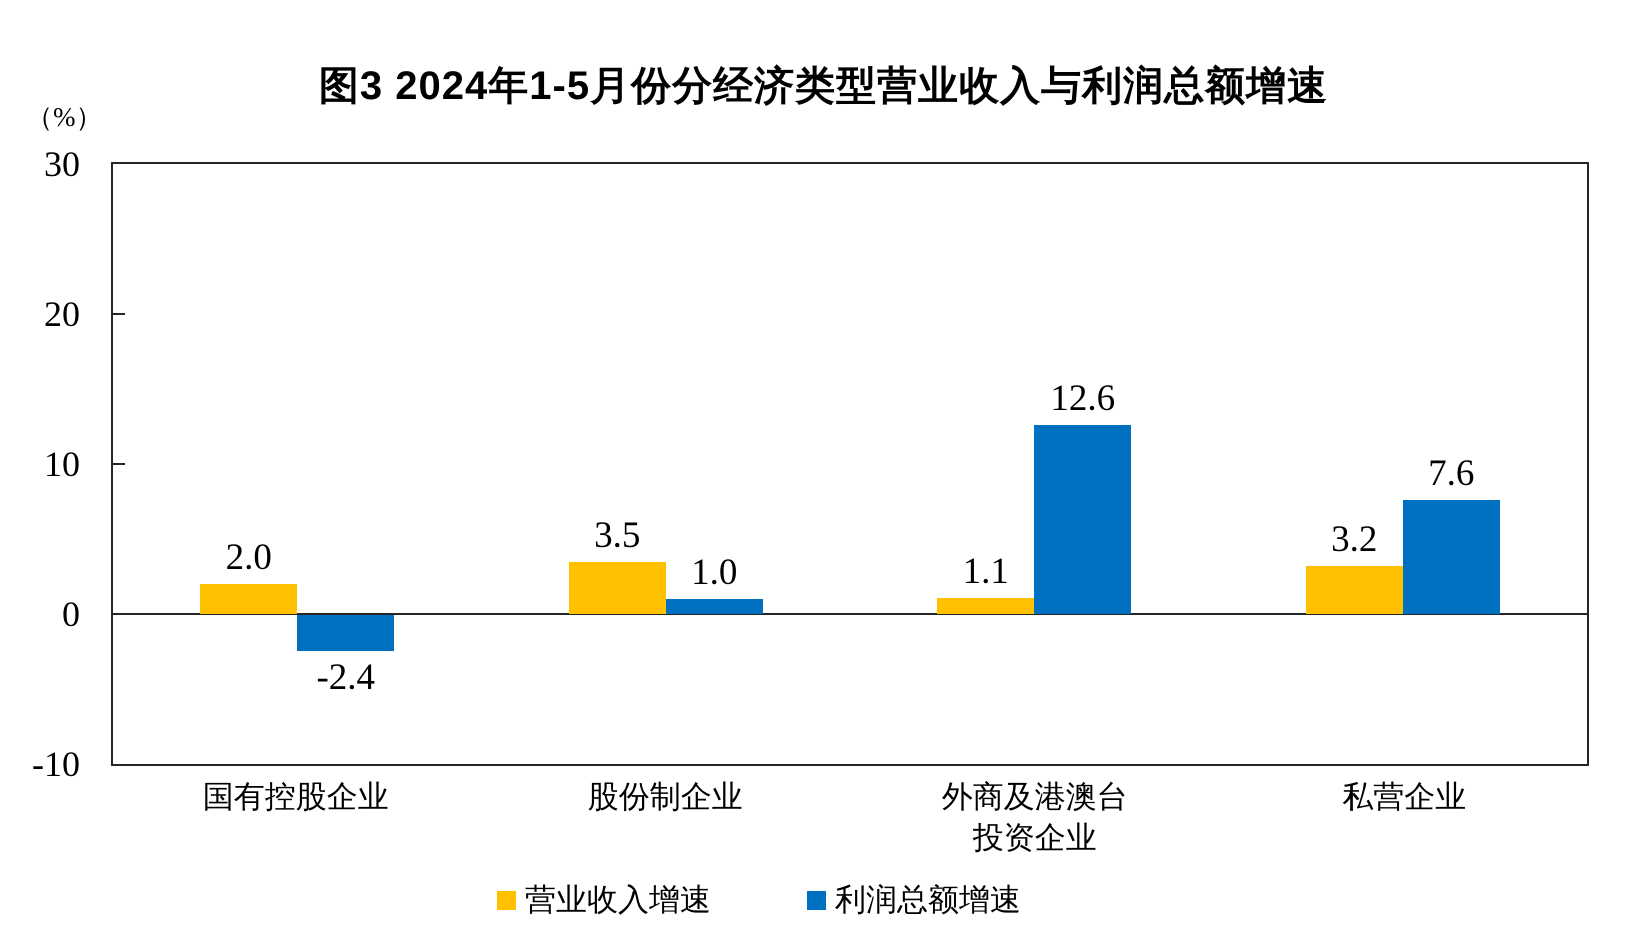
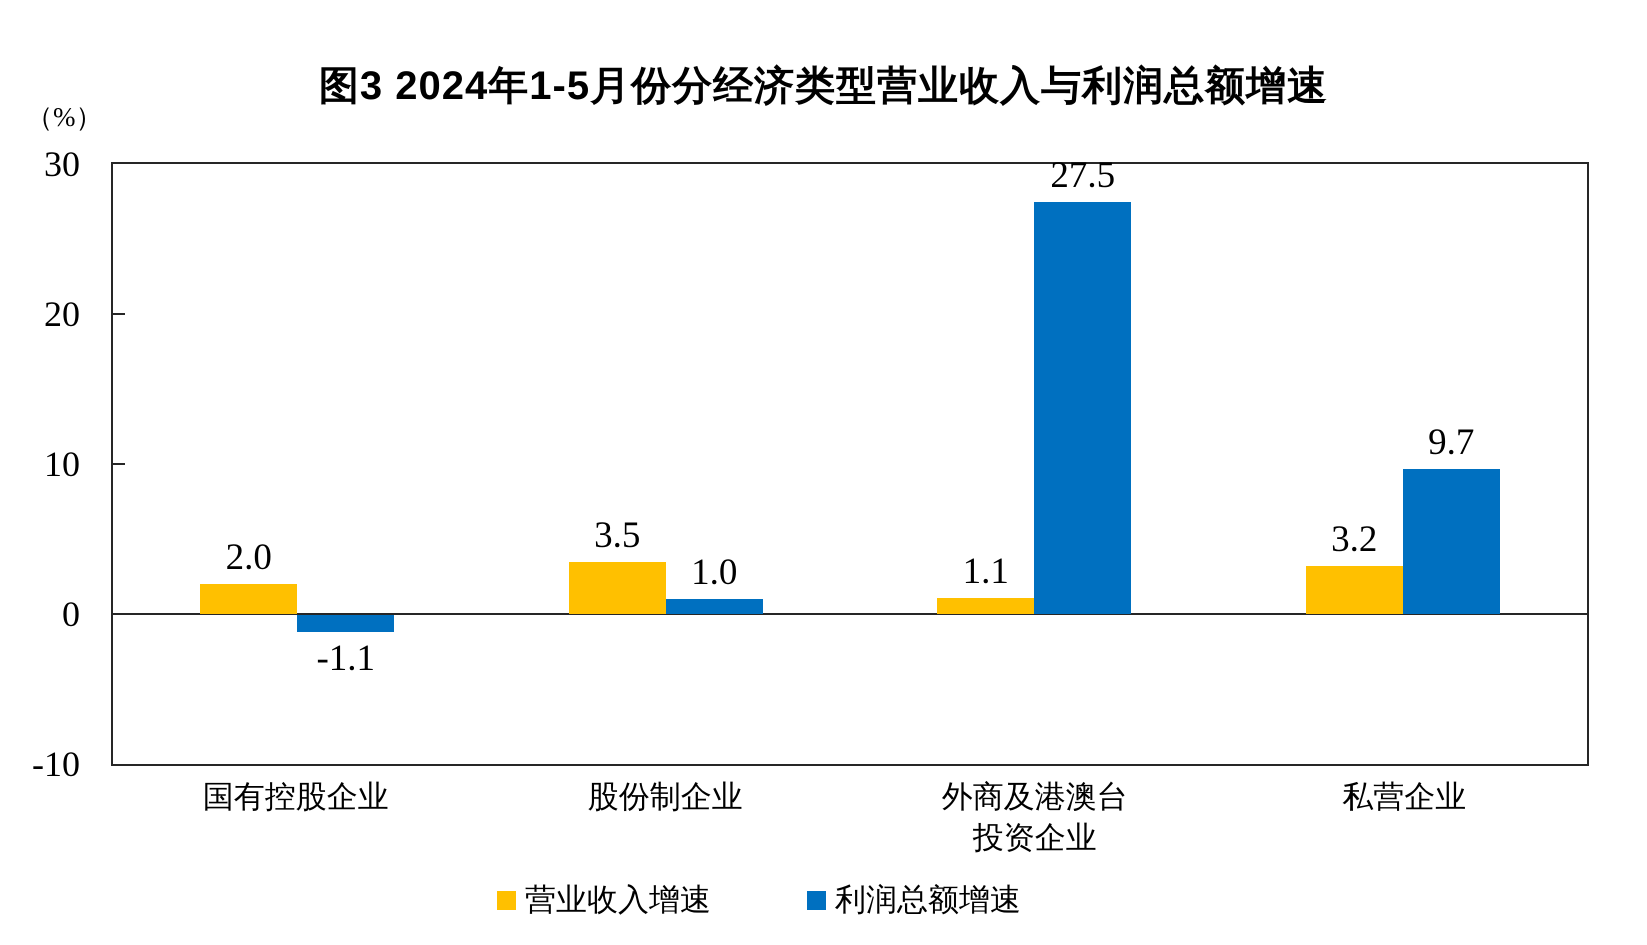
利润总额增速/国有控股企业: -2.4 -> -1.1
利润总额增速/外商及港澳台 投资企业: 12.6 -> 27.5
利润总额增速/私营企业: 7.6 -> 9.7
